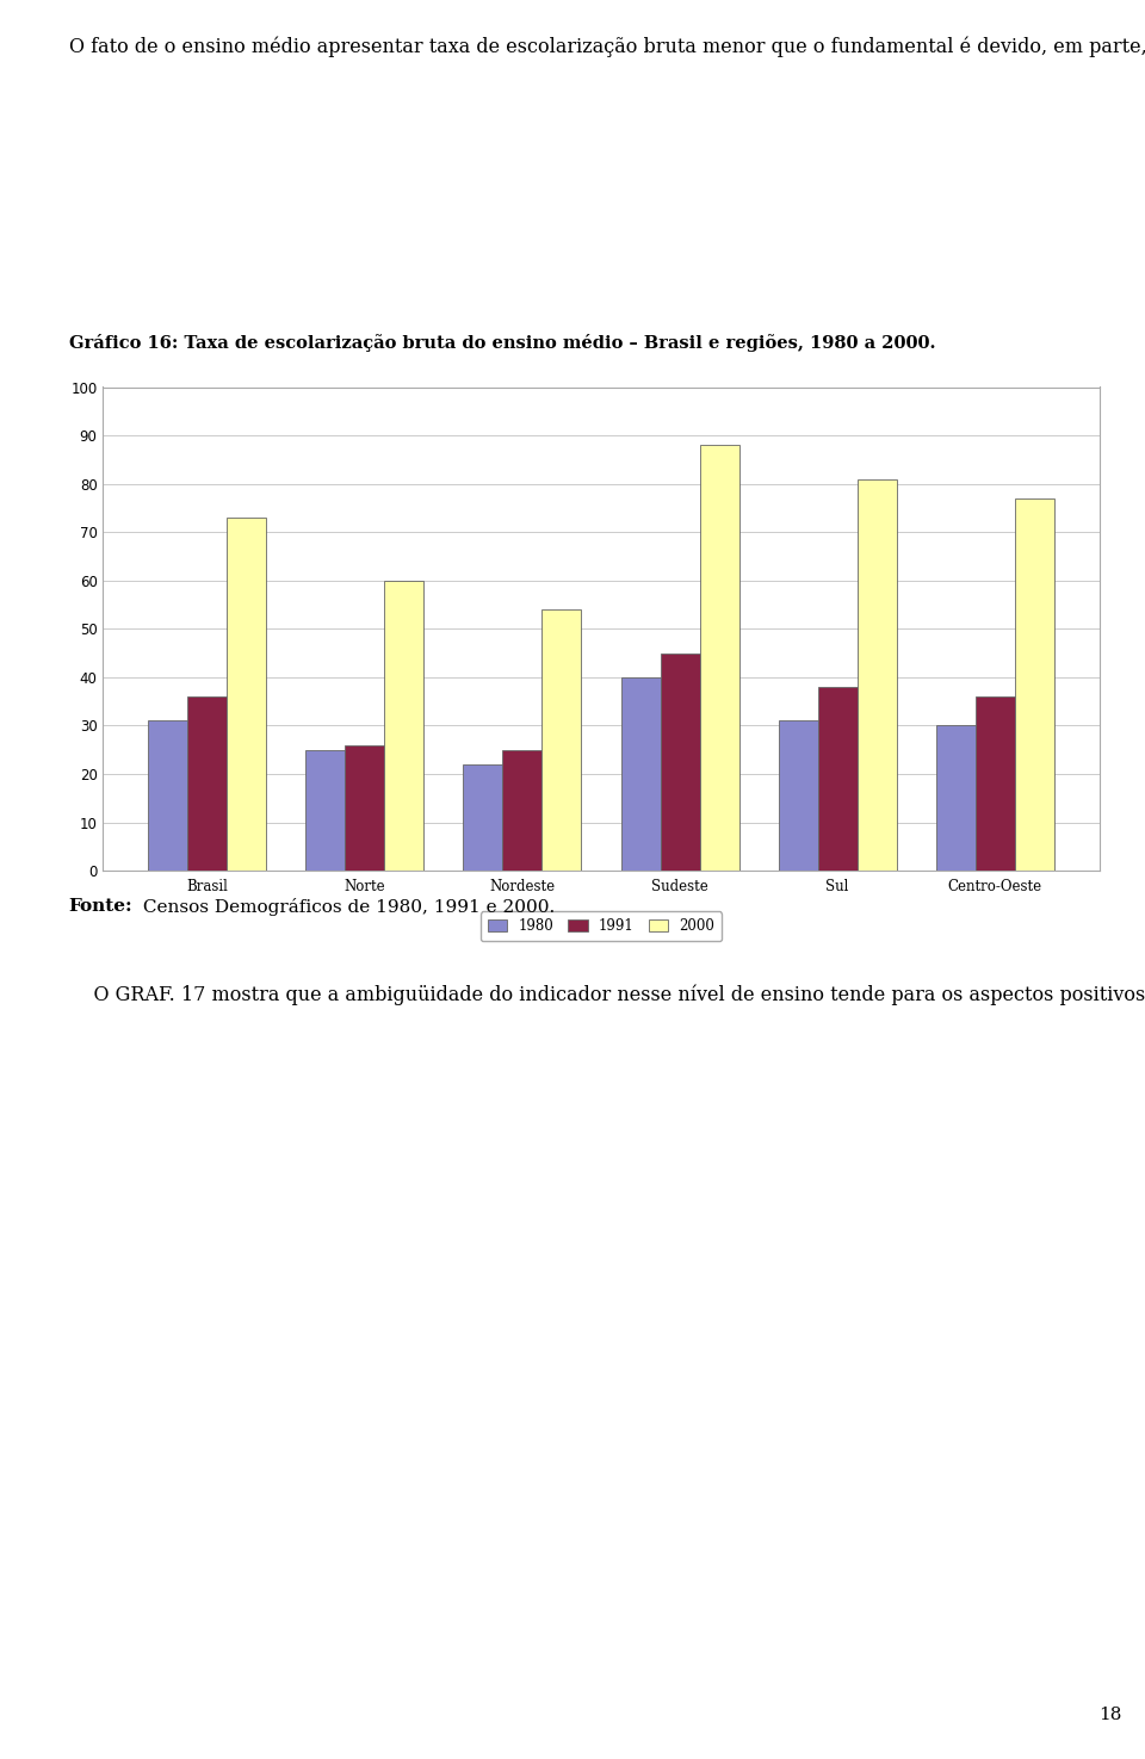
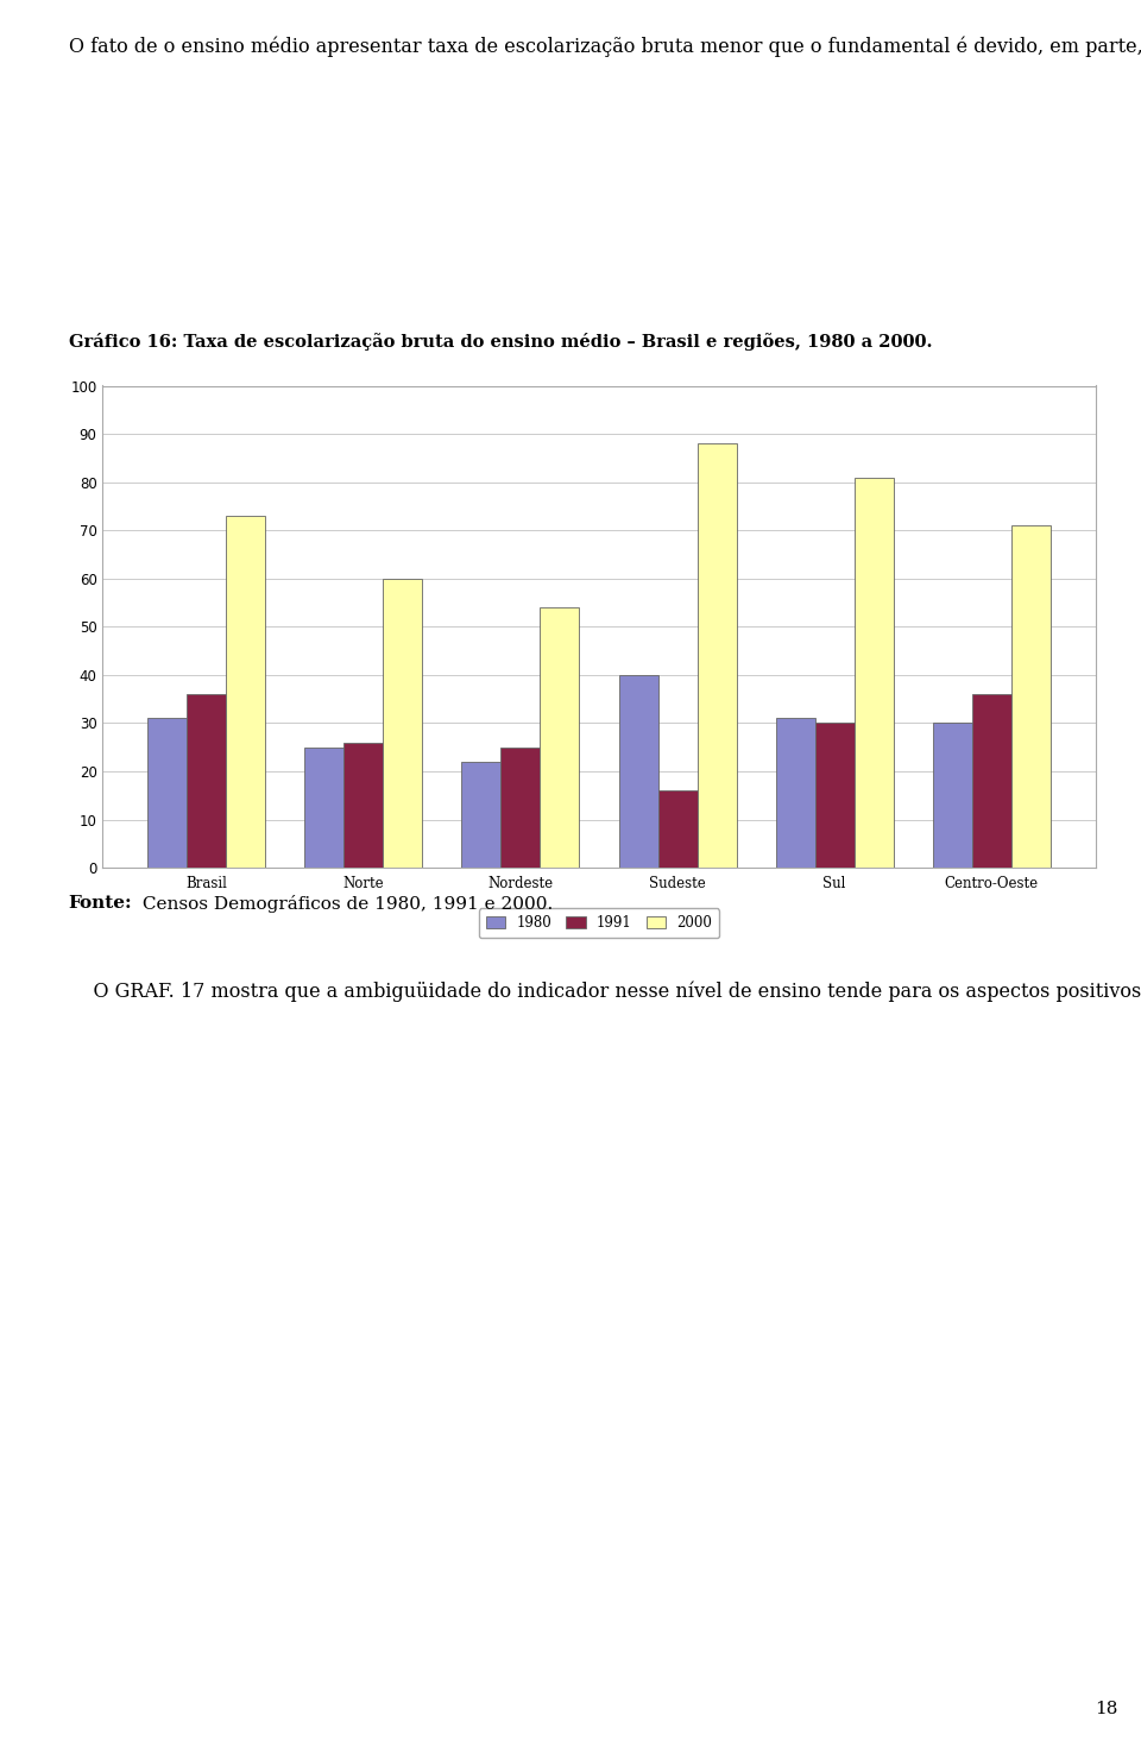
1991/Sudeste: 45 -> 16
1991/Sul: 38 -> 30
2000/Centro-Oeste: 77 -> 71
